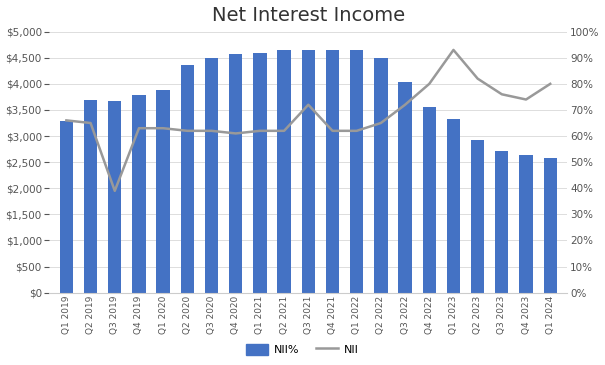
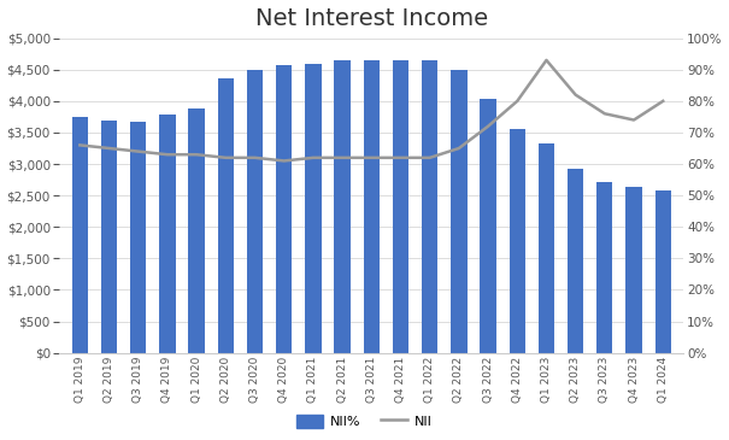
NII%/Q1 2019: $3,280 -> $3,750
NII/Q3 2019: 39% -> 64%
NII/Q3 2021: 72% -> 62%
